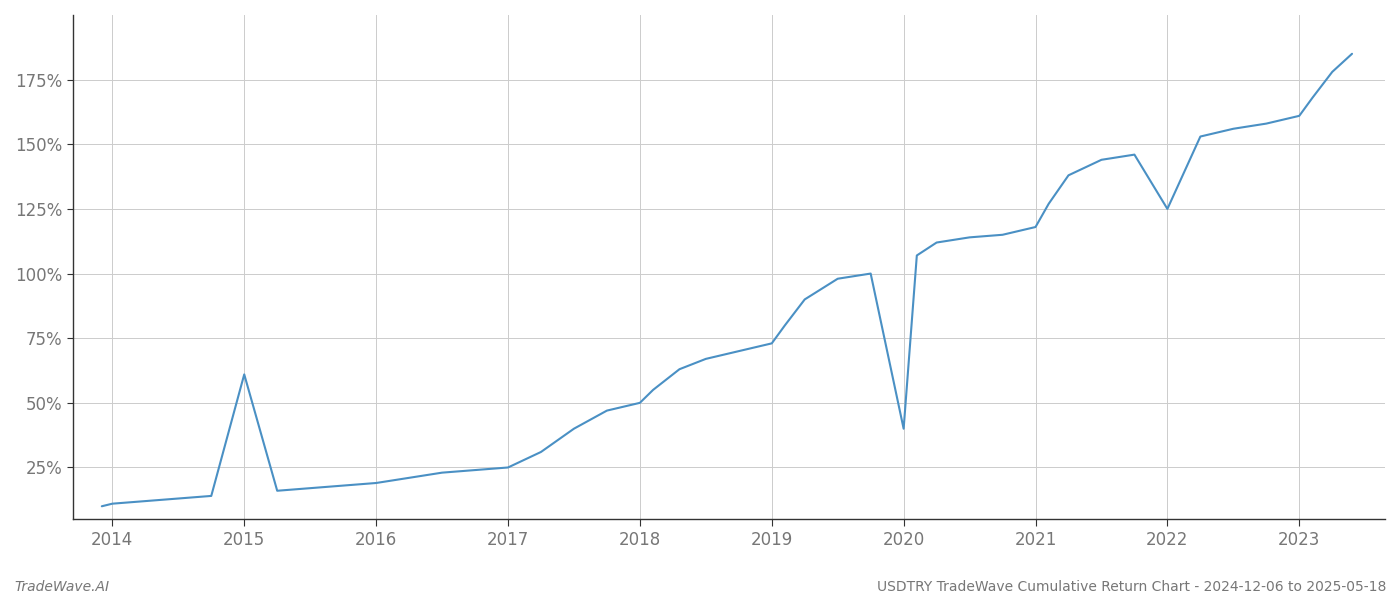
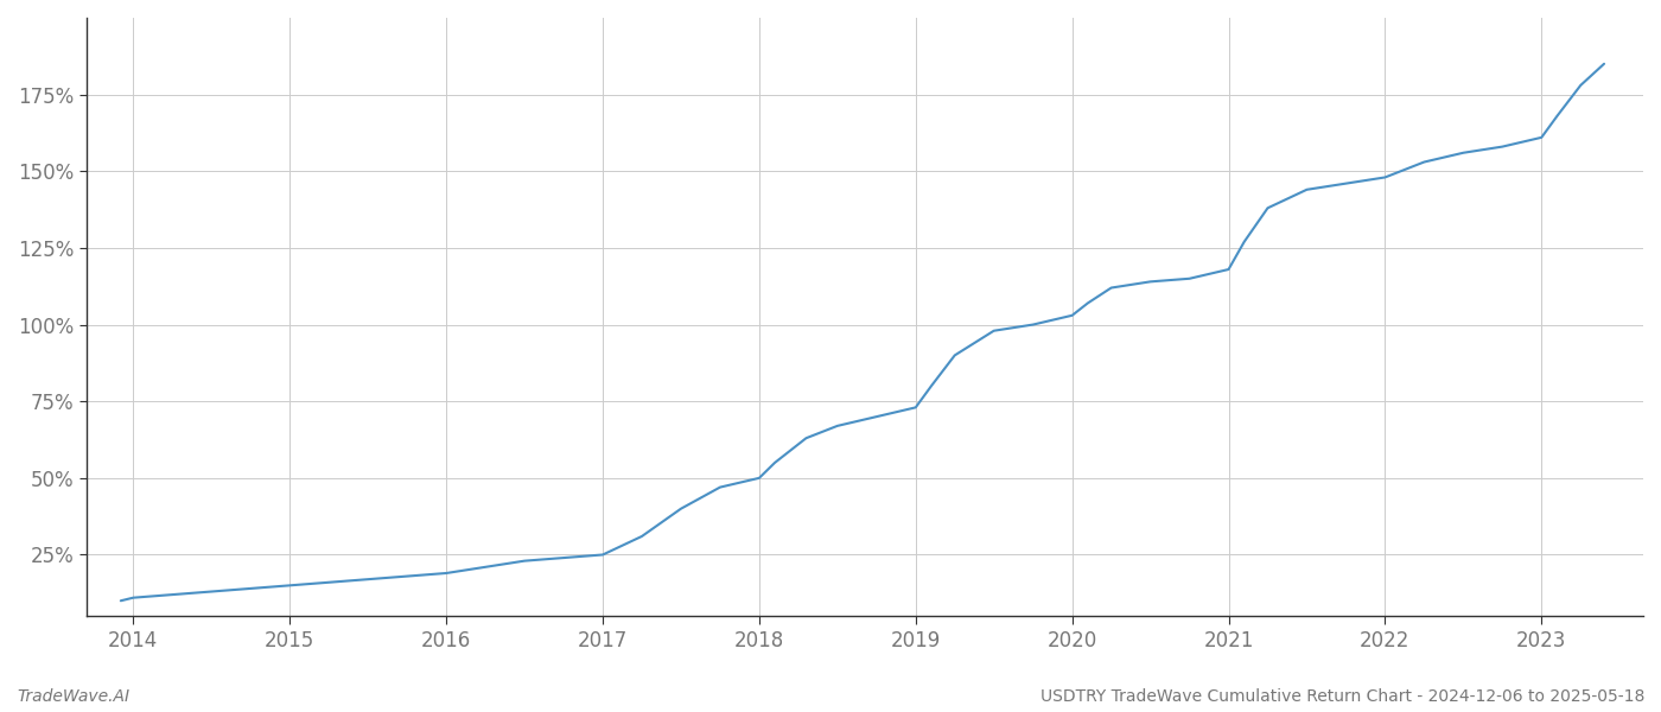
2015: 61% -> 15%
2020: 40% -> 103%
2022: 125% -> 148%
